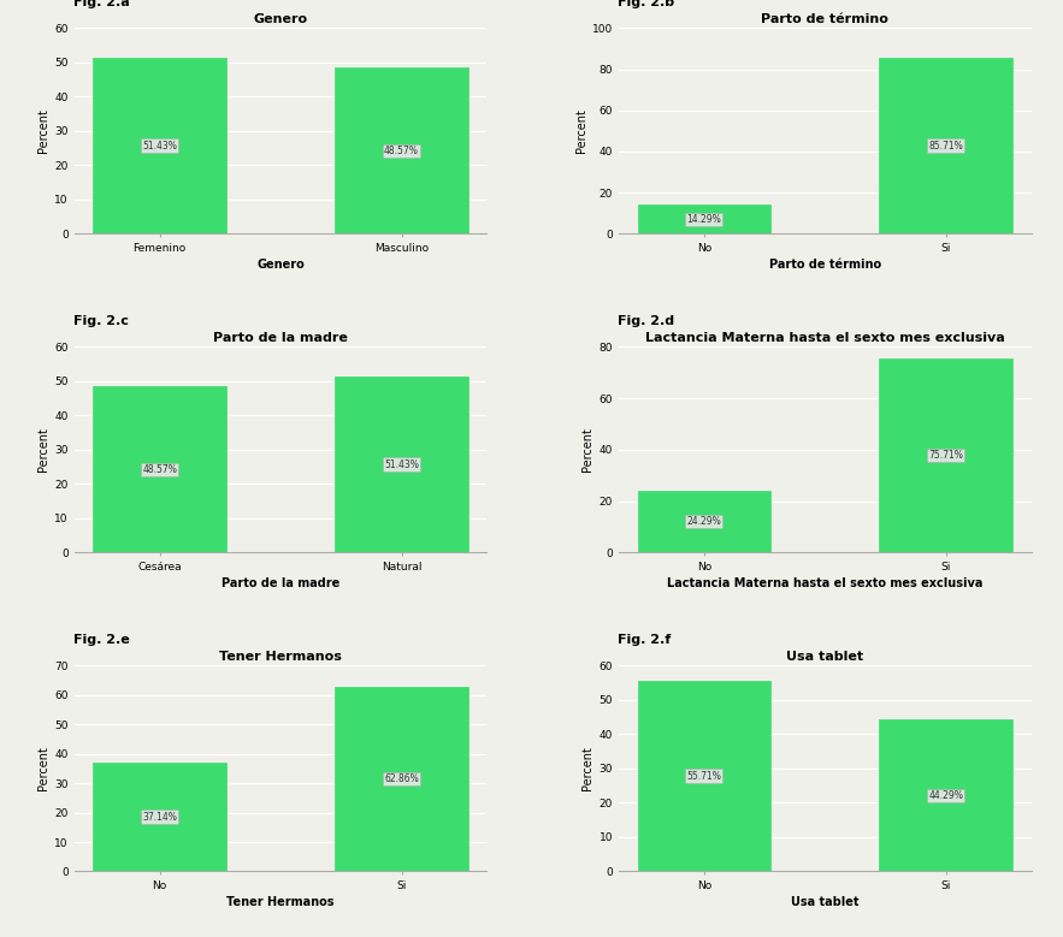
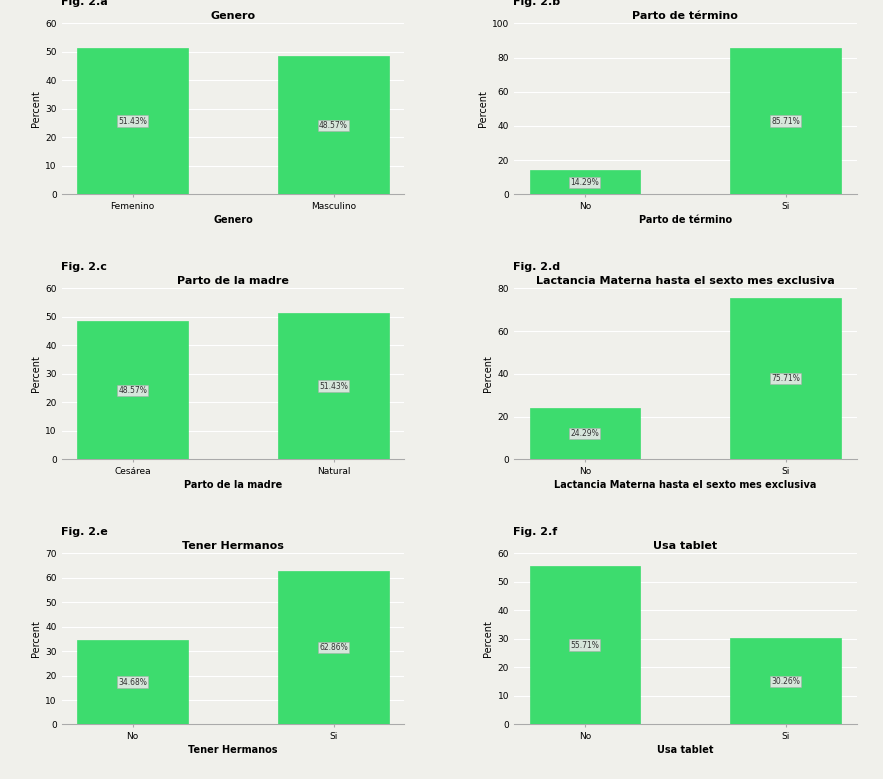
Tener Hermanos/No: 37.14% -> 34.68%
Usa tablet/Si: 44.29% -> 30.26%
